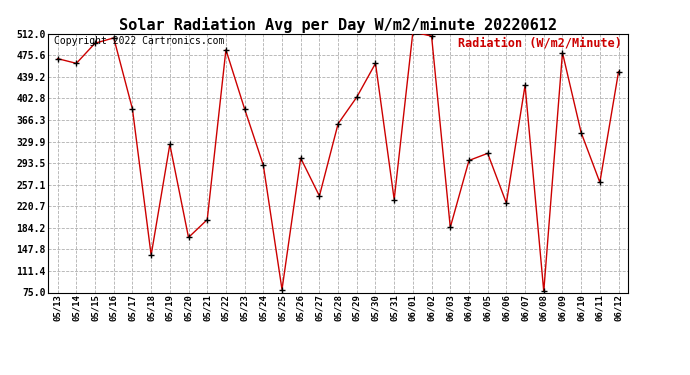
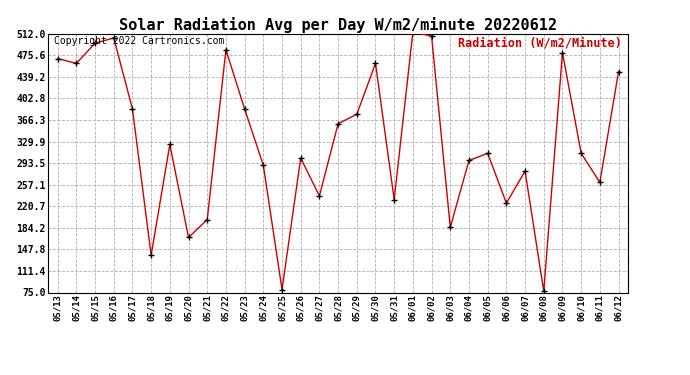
05/29: 405 -> 376
06/07: 425 -> 280
06/10: 345 -> 310
